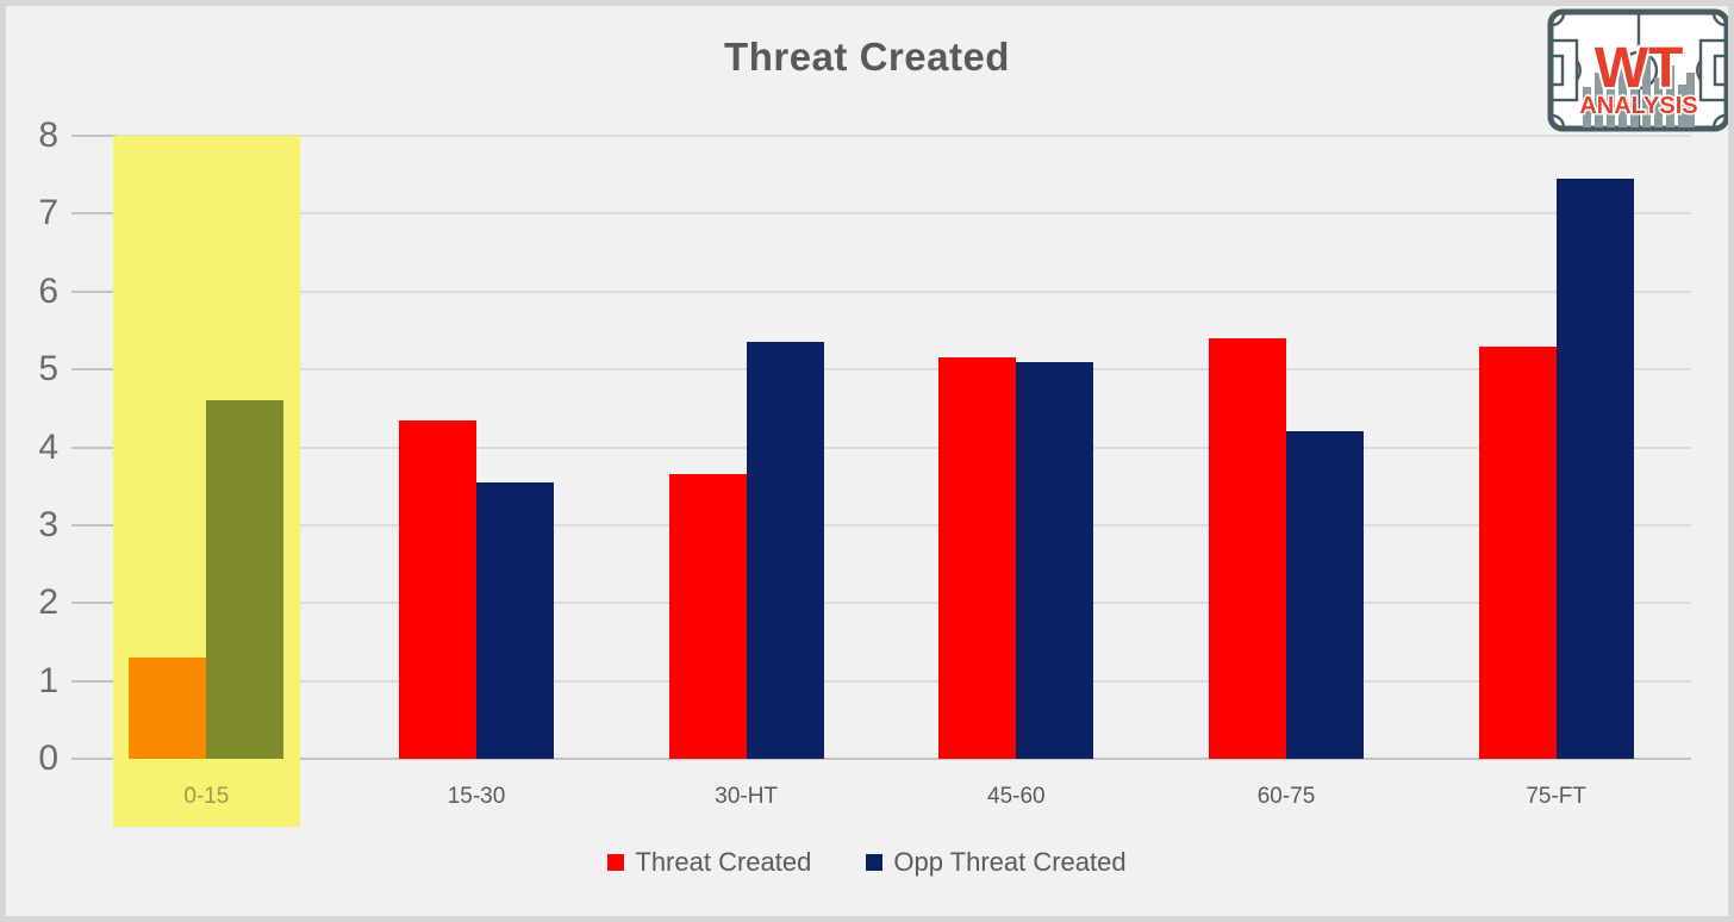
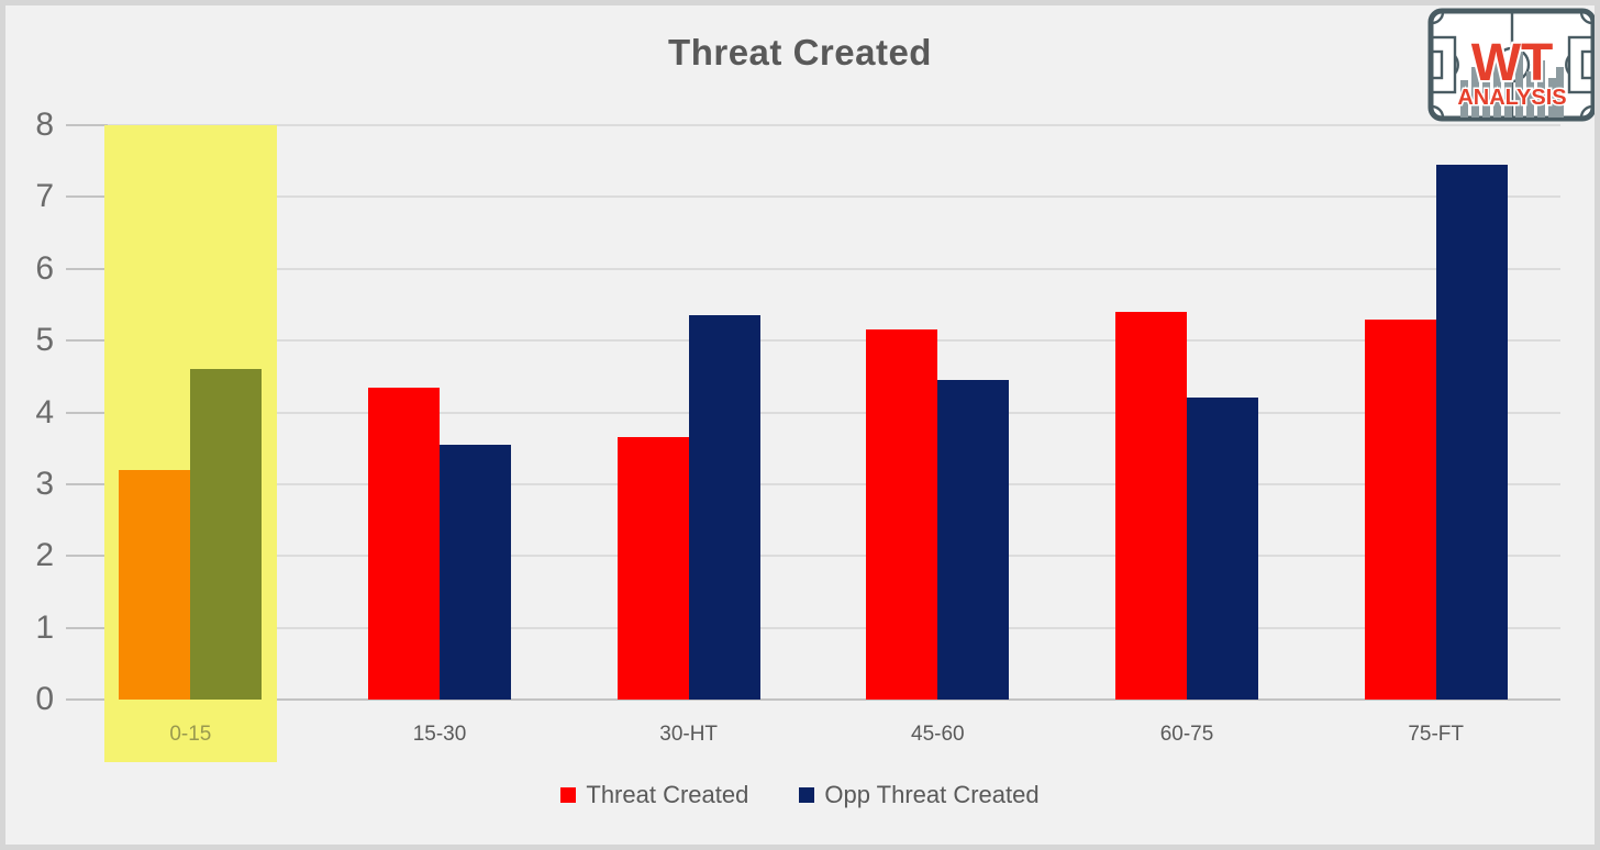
Threat Created/0-15: 1.3 -> 3.2
Opp Threat Created/45-60: 5.1 -> 4.5
